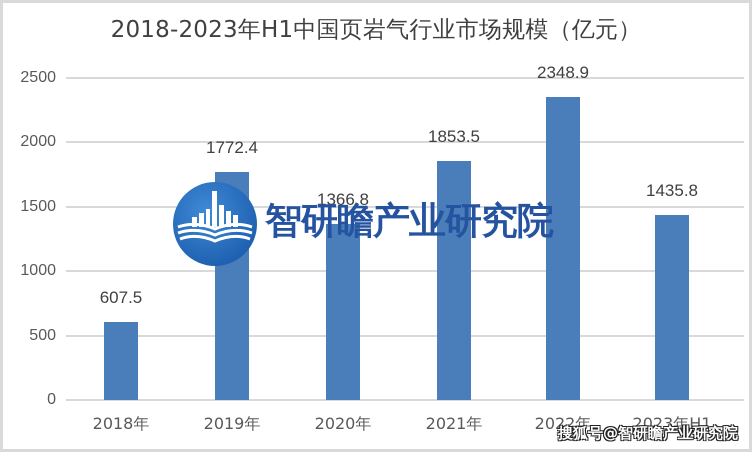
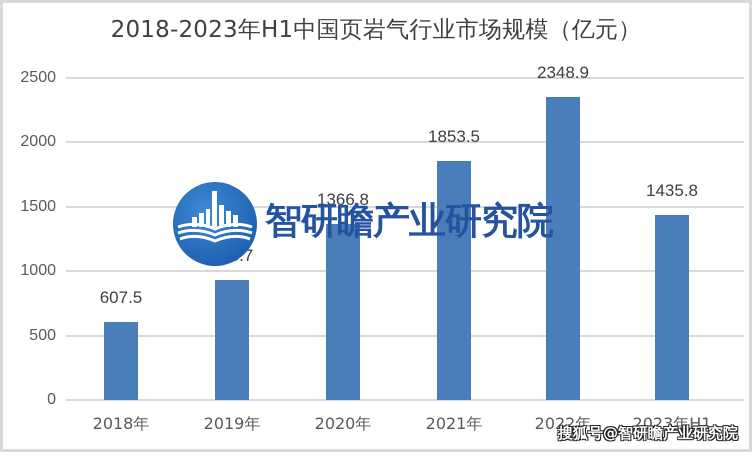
2019年: 1772.4 -> 933.7
